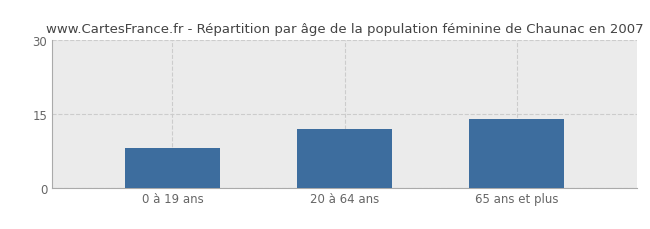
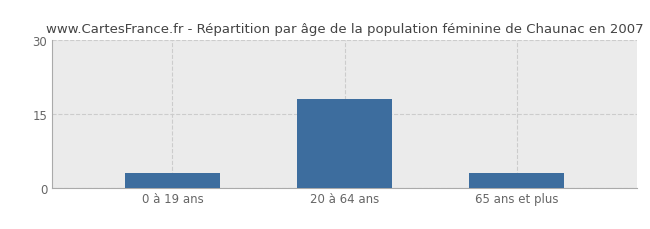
0 à 19 ans: 8 -> 3
20 à 64 ans: 12 -> 18
65 ans et plus: 14 -> 3
